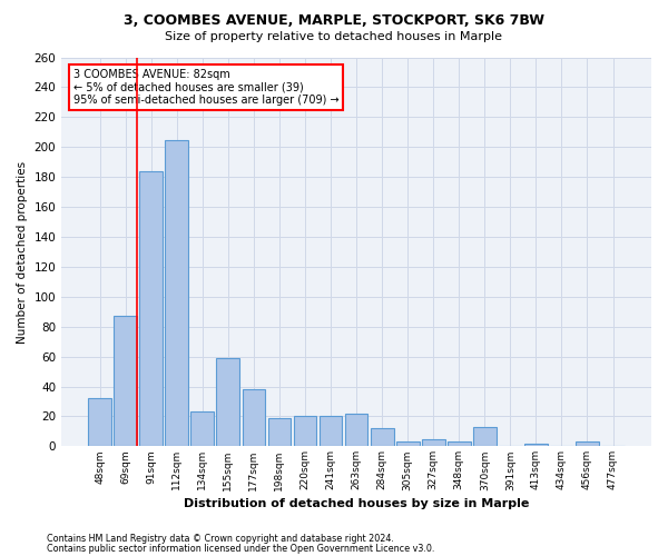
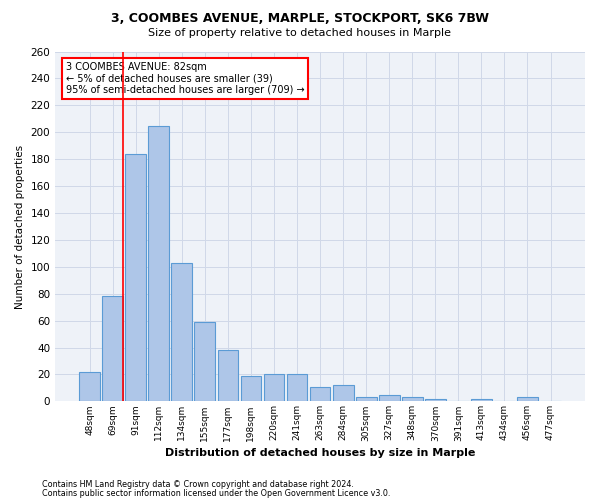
48sqm: 32 -> 22
69sqm: 87 -> 78
134sqm: 23 -> 103
263sqm: 22 -> 11
370sqm: 13 -> 2
